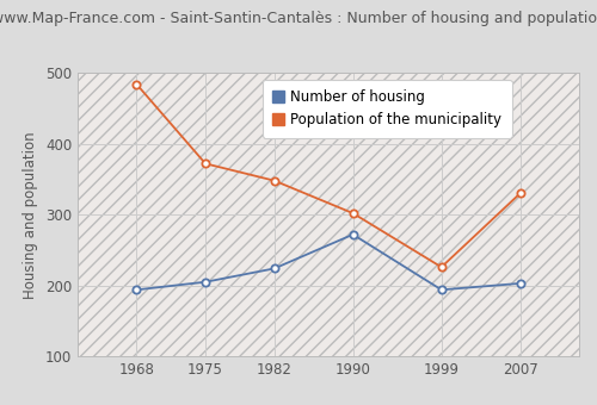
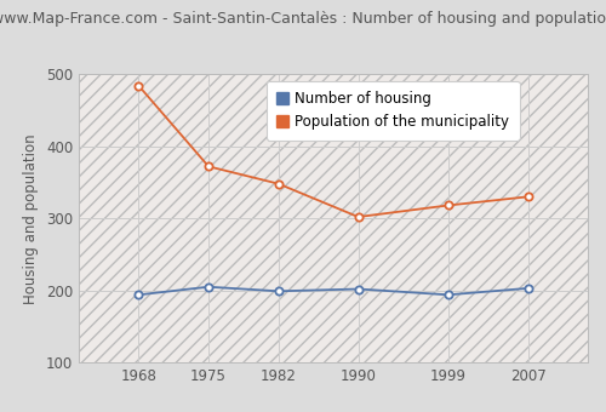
Number of housing/1982: 224 -> 199
Number of housing/1990: 272 -> 202
Population of the municipality/1999: 226 -> 318
